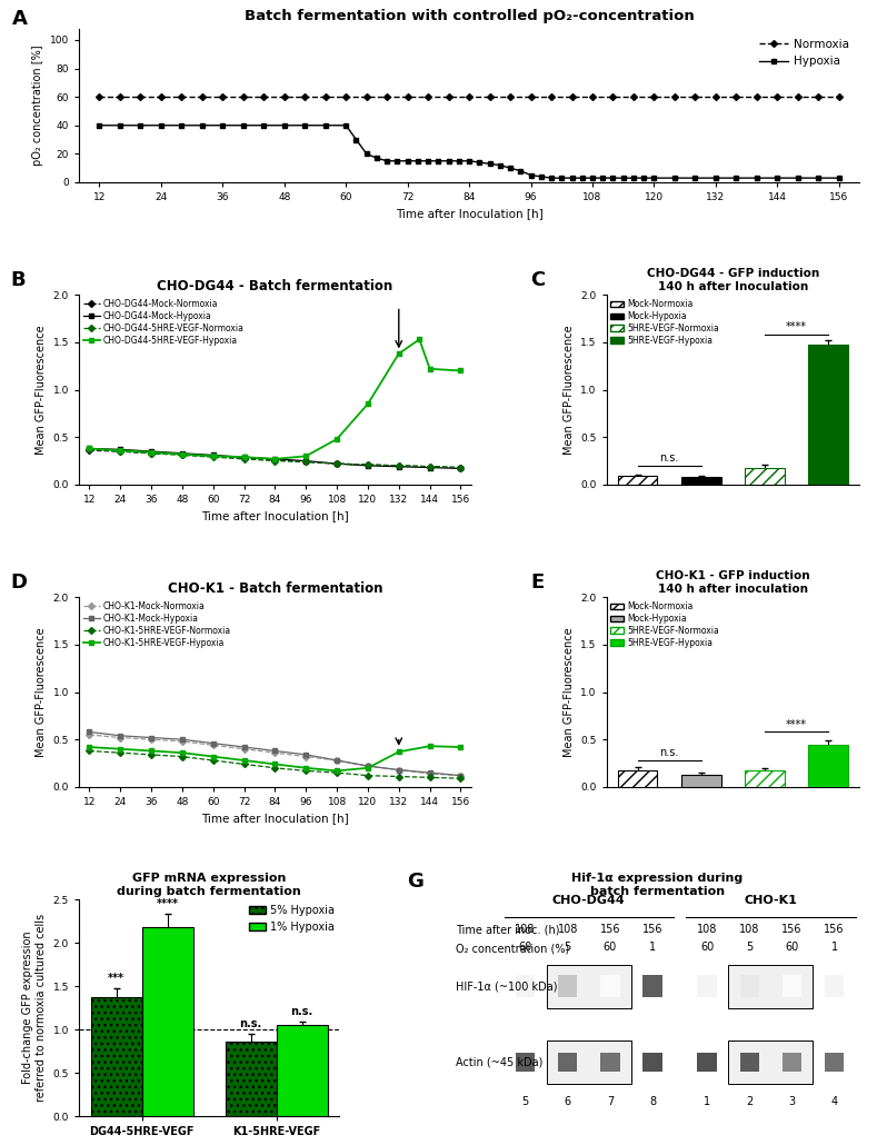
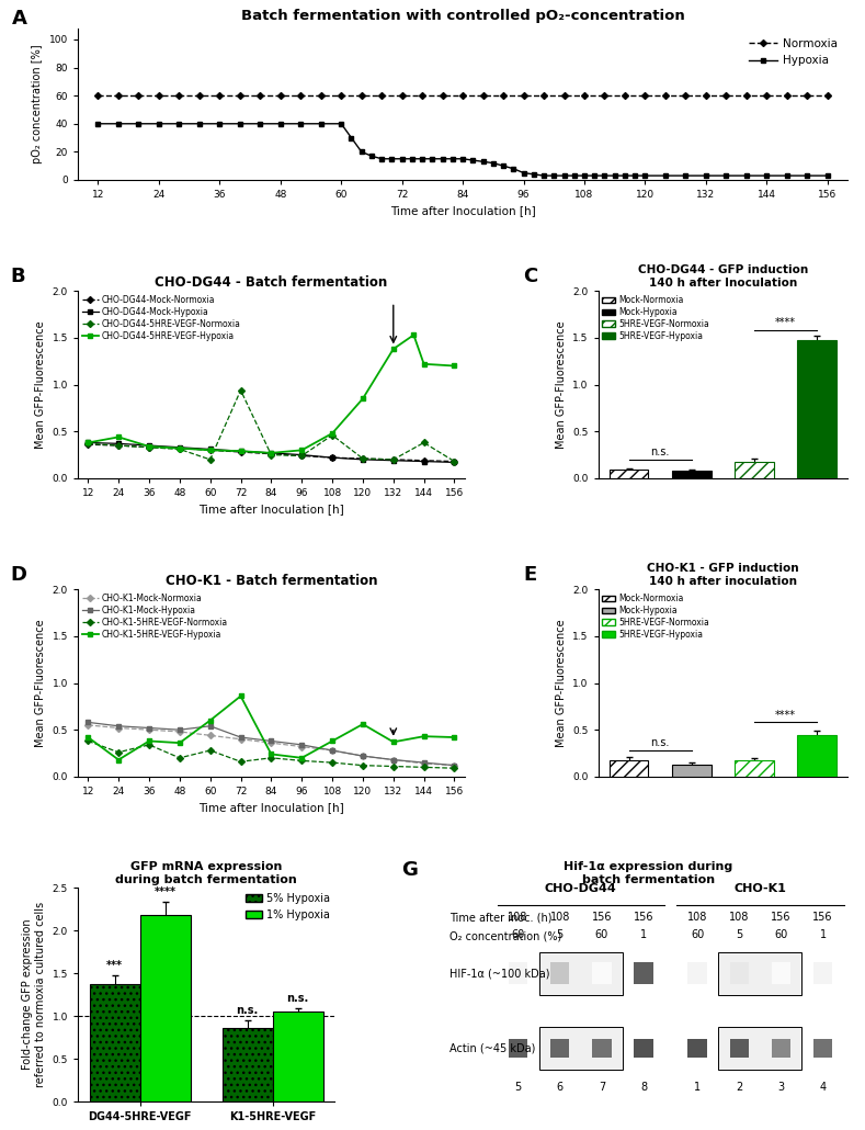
CHO-DG44 - Batch fermentation/CHO-DG44-5HRE-VEGF-Hypoxia/24: 0.36 -> 0.44
CHO-DG44 - Batch fermentation/CHO-DG44-5HRE-VEGF-Normoxia/60: 0.29 -> 0.20
CHO-DG44 - Batch fermentation/CHO-DG44-5HRE-VEGF-Normoxia/72: 0.27 -> 0.94
CHO-DG44 - Batch fermentation/CHO-DG44-5HRE-VEGF-Normoxia/108: 0.22 -> 0.46
CHO-DG44 - Batch fermentation/CHO-DG44-5HRE-VEGF-Normoxia/144: 0.19 -> 0.38
CHO-K1 - Batch fermentation/CHO-K1-5HRE-VEGF-Normoxia/24: 0.36 -> 0.26
CHO-K1 - Batch fermentation/CHO-K1-5HRE-VEGF-Hypoxia/24: 0.40 -> 0.18
CHO-K1 - Batch fermentation/CHO-K1-5HRE-VEGF-Normoxia/48: 0.32 -> 0.20
CHO-K1 - Batch fermentation/CHO-K1-Mock-Hypoxia/60: 0.46 -> 0.54
CHO-K1 - Batch fermentation/CHO-K1-5HRE-VEGF-Hypoxia/60: 0.32 -> 0.60
CHO-K1 - Batch fermentation/CHO-K1-5HRE-VEGF-Normoxia/72: 0.24 -> 0.16
CHO-K1 - Batch fermentation/CHO-K1-5HRE-VEGF-Hypoxia/72: 0.28 -> 0.86
CHO-K1 - Batch fermentation/CHO-K1-5HRE-VEGF-Hypoxia/108: 0.17 -> 0.38
CHO-K1 - Batch fermentation/CHO-K1-5HRE-VEGF-Hypoxia/120: 0.20 -> 0.56
